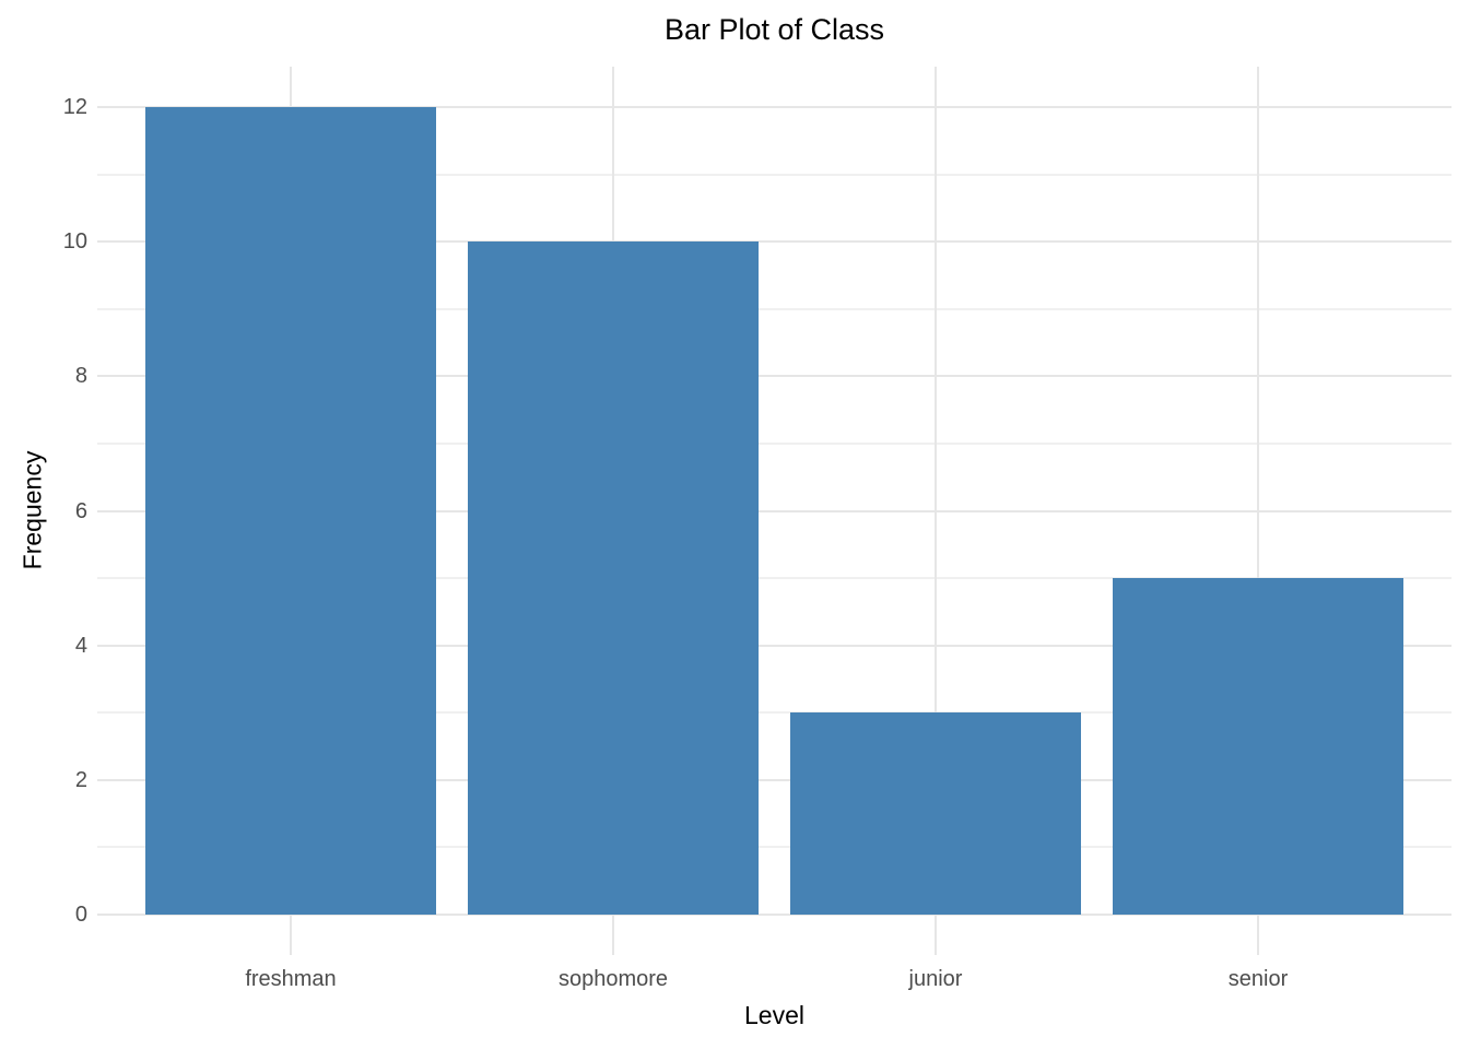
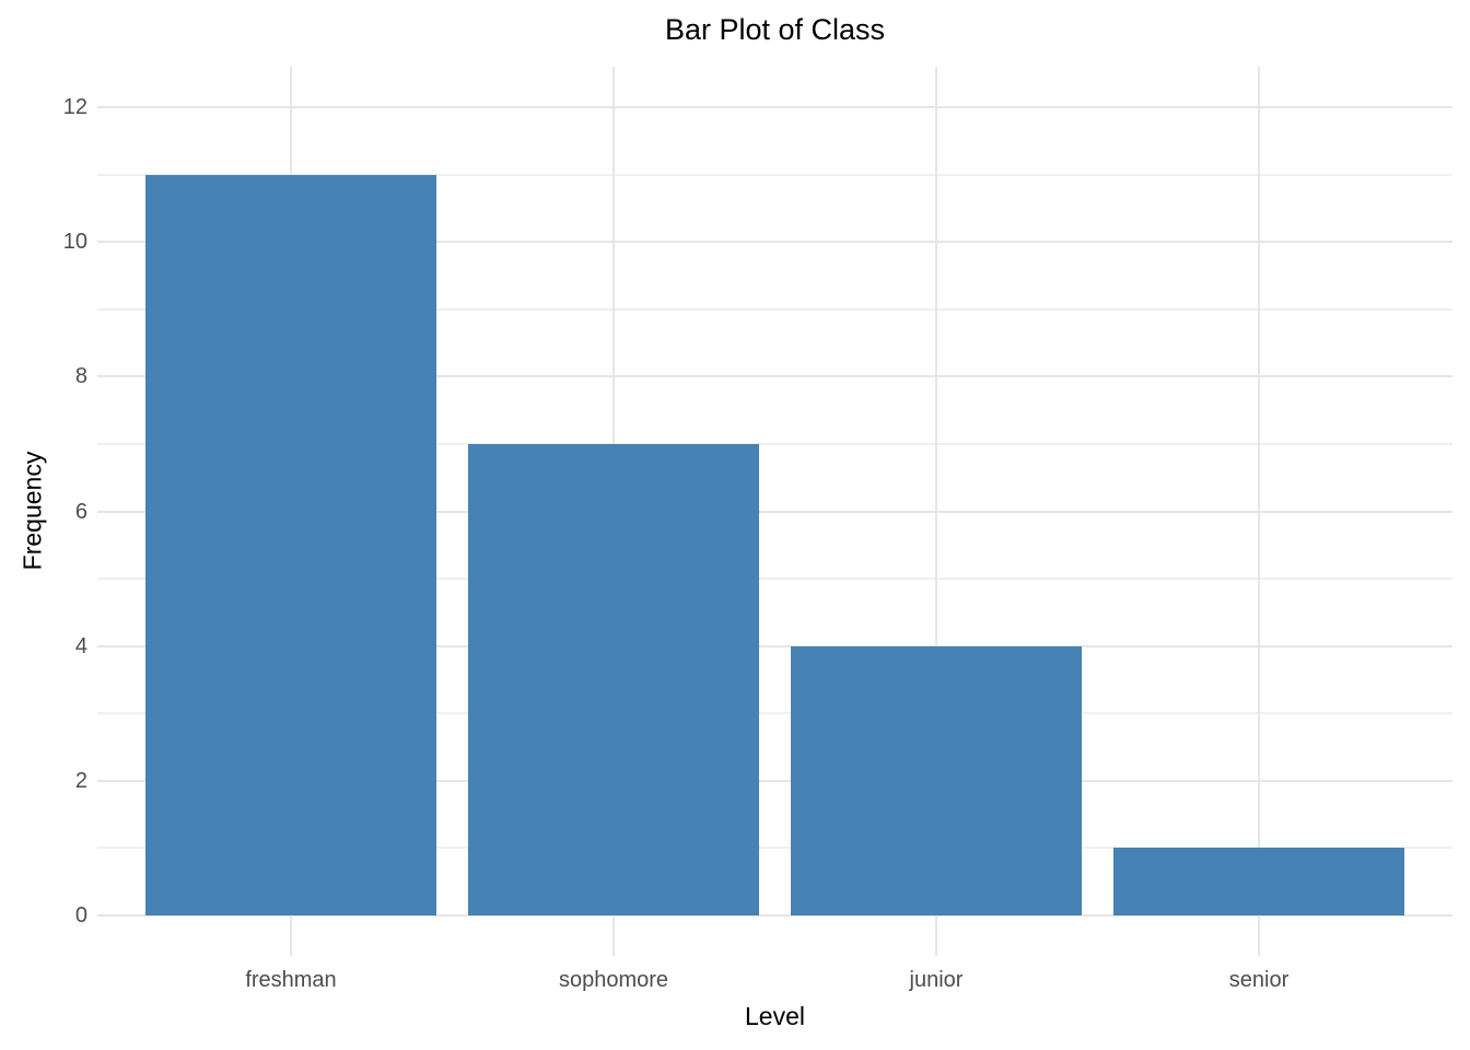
freshman: 12 -> 11
sophomore: 10 -> 7
junior: 3 -> 4
senior: 5 -> 1
